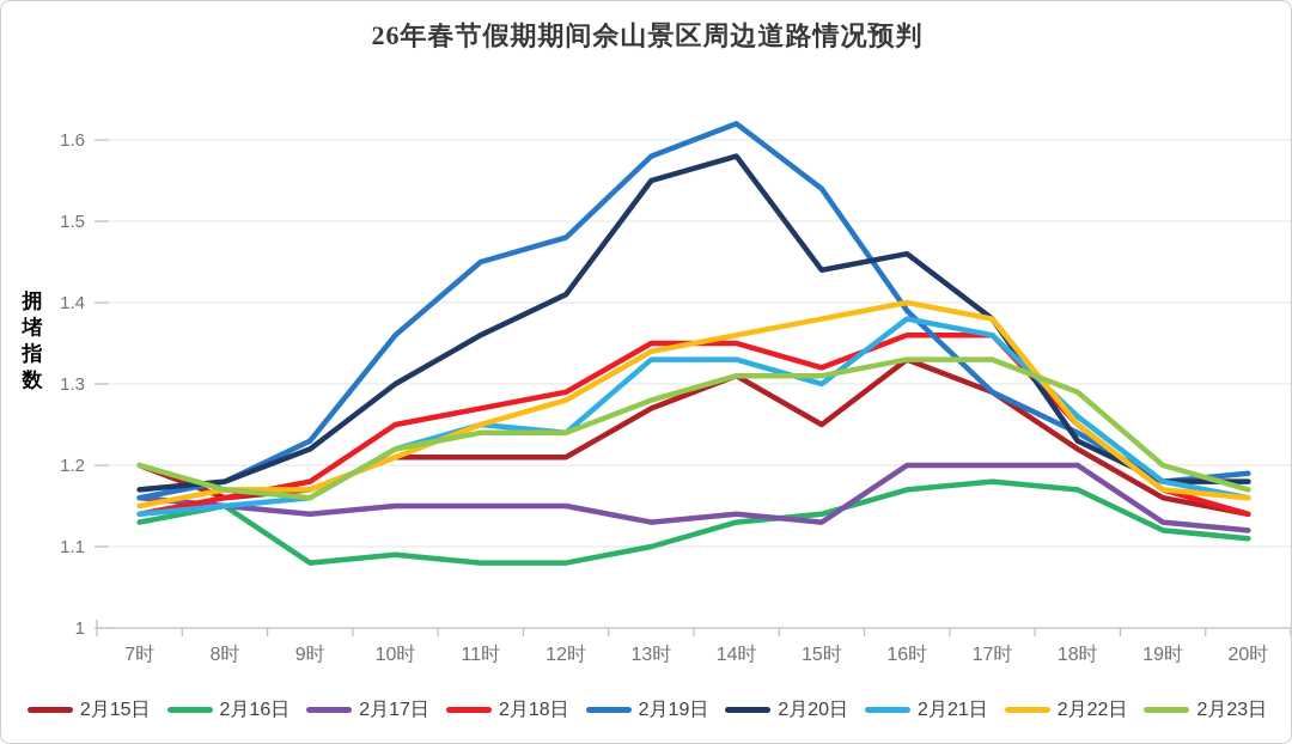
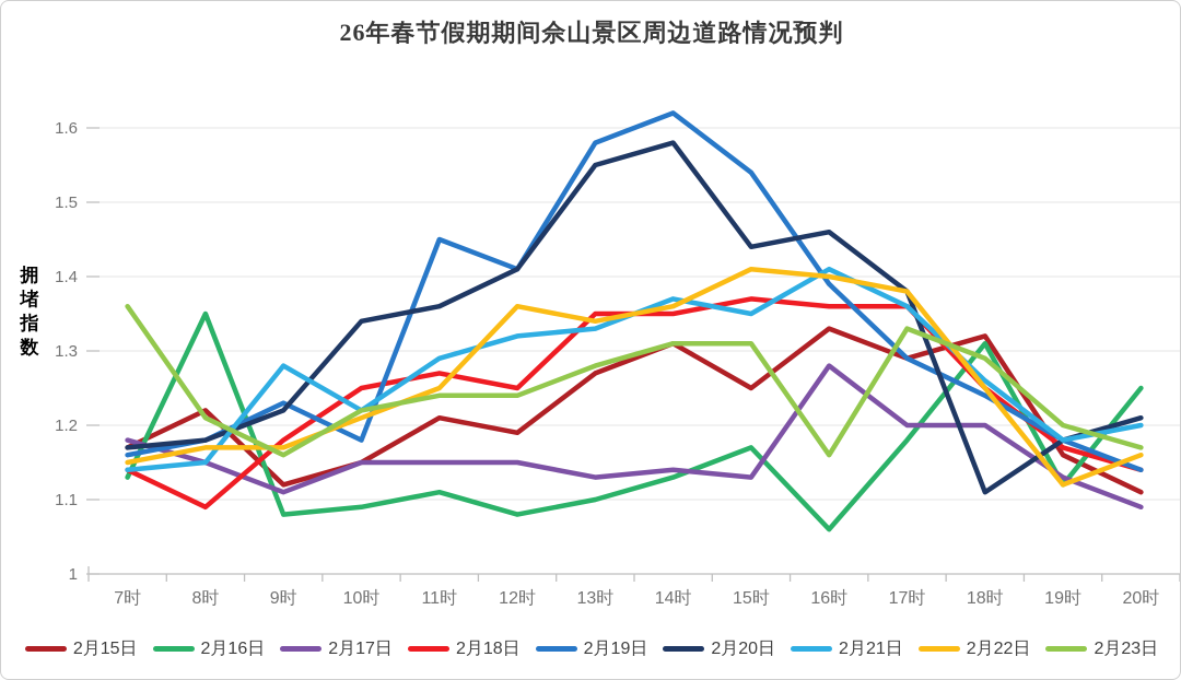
2月15日/7时: 1.20 -> 1.17
2月17日/7时: 1.16 -> 1.18
2月23日/7时: 1.20 -> 1.36
2月15日/8时: 1.16 -> 1.22
2月16日/8时: 1.15 -> 1.35
2月18日/8时: 1.16 -> 1.09
2月23日/8时: 1.17 -> 1.21
2月15日/9时: 1.17 -> 1.12
2月17日/9时: 1.14 -> 1.11
2月21日/9时: 1.16 -> 1.28
2月15日/10时: 1.21 -> 1.15
2月19日/10时: 1.36 -> 1.18
2月20日/10时: 1.30 -> 1.34
2月16日/11时: 1.08 -> 1.11
2月21日/11时: 1.25 -> 1.29
2月15日/12时: 1.21 -> 1.19
2月18日/12时: 1.29 -> 1.25
2月19日/12时: 1.48 -> 1.41
2月21日/12时: 1.24 -> 1.32
2月22日/12时: 1.28 -> 1.36
2月21日/14时: 1.33 -> 1.37
2月16日/15时: 1.14 -> 1.17
2月18日/15时: 1.32 -> 1.37
2月21日/15时: 1.30 -> 1.35
2月22日/15时: 1.38 -> 1.41
2月16日/16时: 1.17 -> 1.06
2月17日/16时: 1.20 -> 1.28
2月21日/16时: 1.38 -> 1.41
2月23日/16时: 1.33 -> 1.16
2月15日/18时: 1.22 -> 1.32
2月16日/18时: 1.17 -> 1.31
2月20日/18时: 1.23 -> 1.11
2月22日/19时: 1.17 -> 1.12
2月15日/20时: 1.14 -> 1.11
2月16日/20时: 1.11 -> 1.25
2月17日/20时: 1.12 -> 1.09
2月19日/20时: 1.19 -> 1.14
2月20日/20时: 1.18 -> 1.21
2月21日/20时: 1.16 -> 1.20
